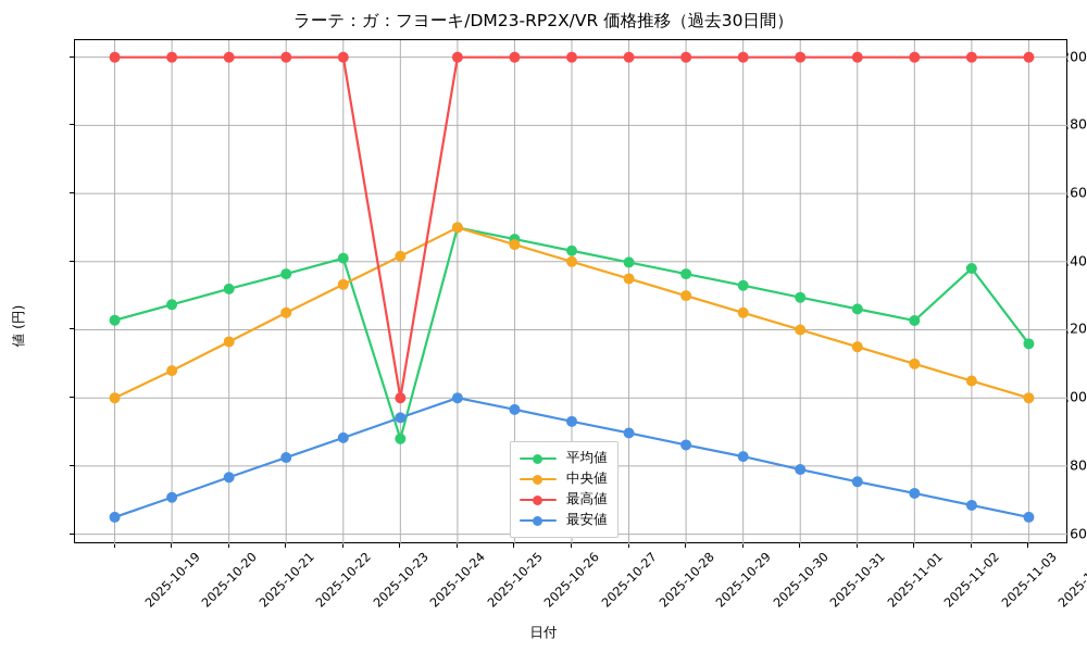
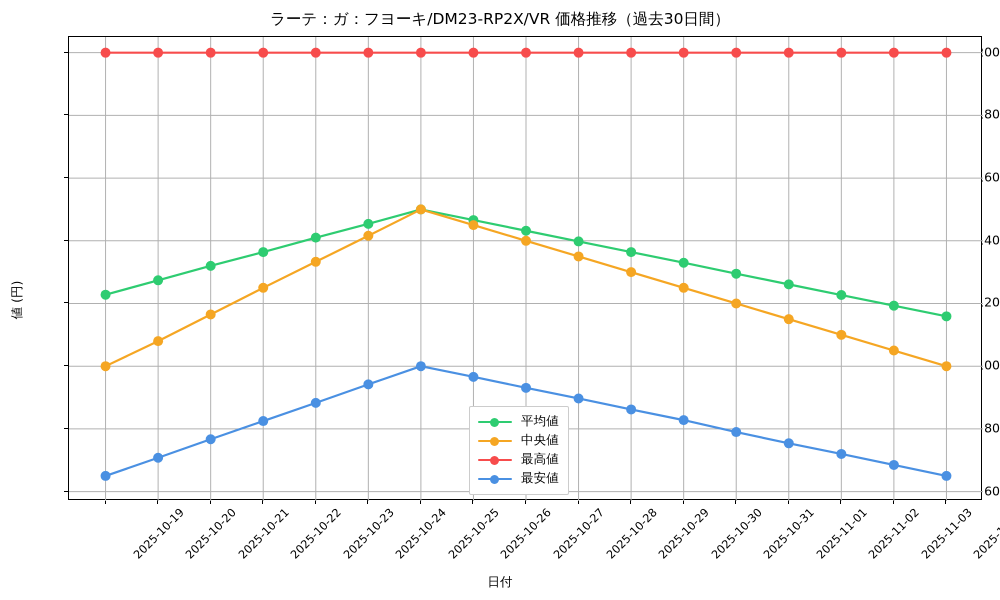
平均値/2025-10-24: 88 -> 145
最高値/2025-10-24: 100 -> 200
平均値/2025-11-03: 138 -> 119
